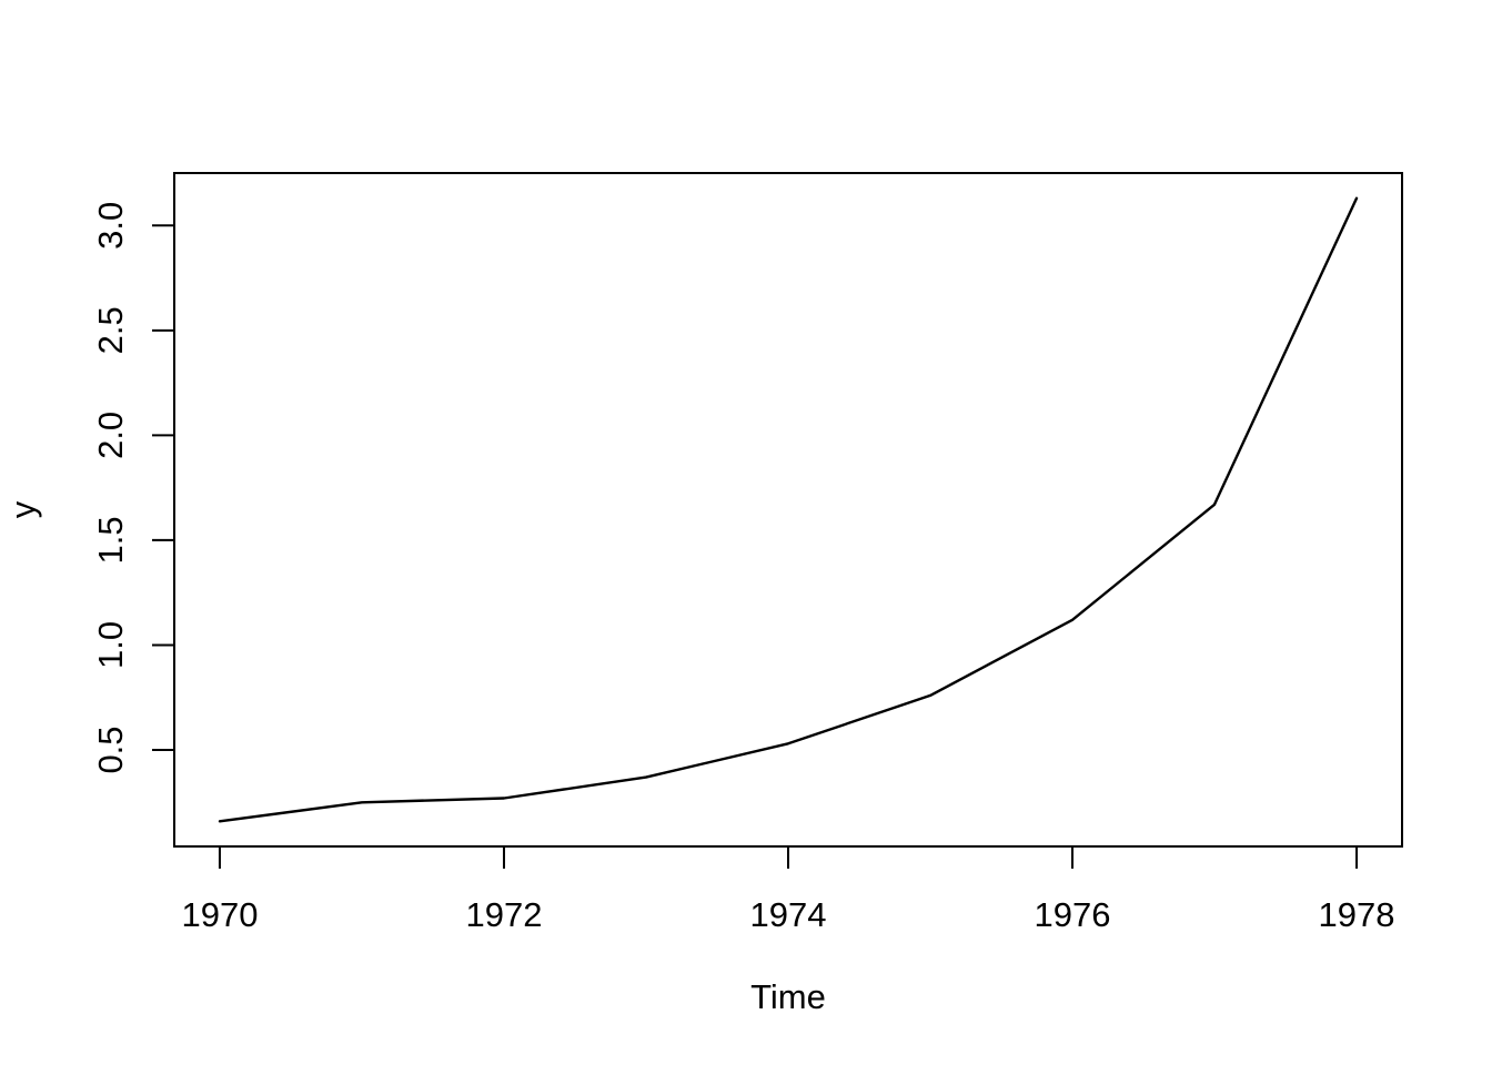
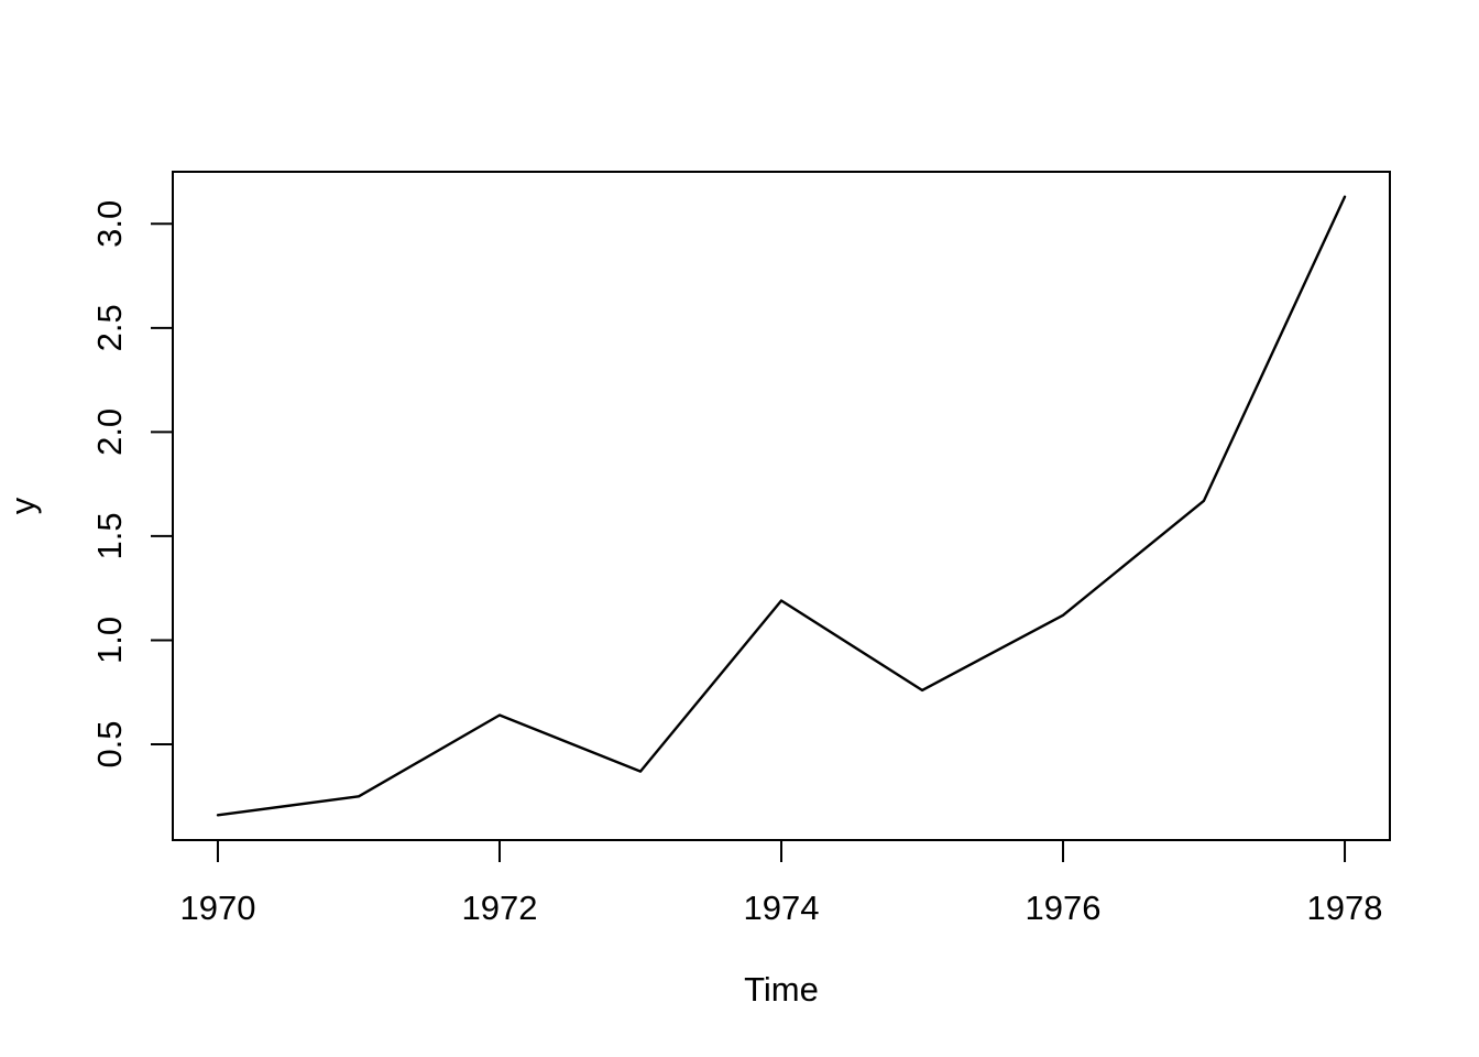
1972: 0.27 -> 0.64
1974: 0.53 -> 1.19
